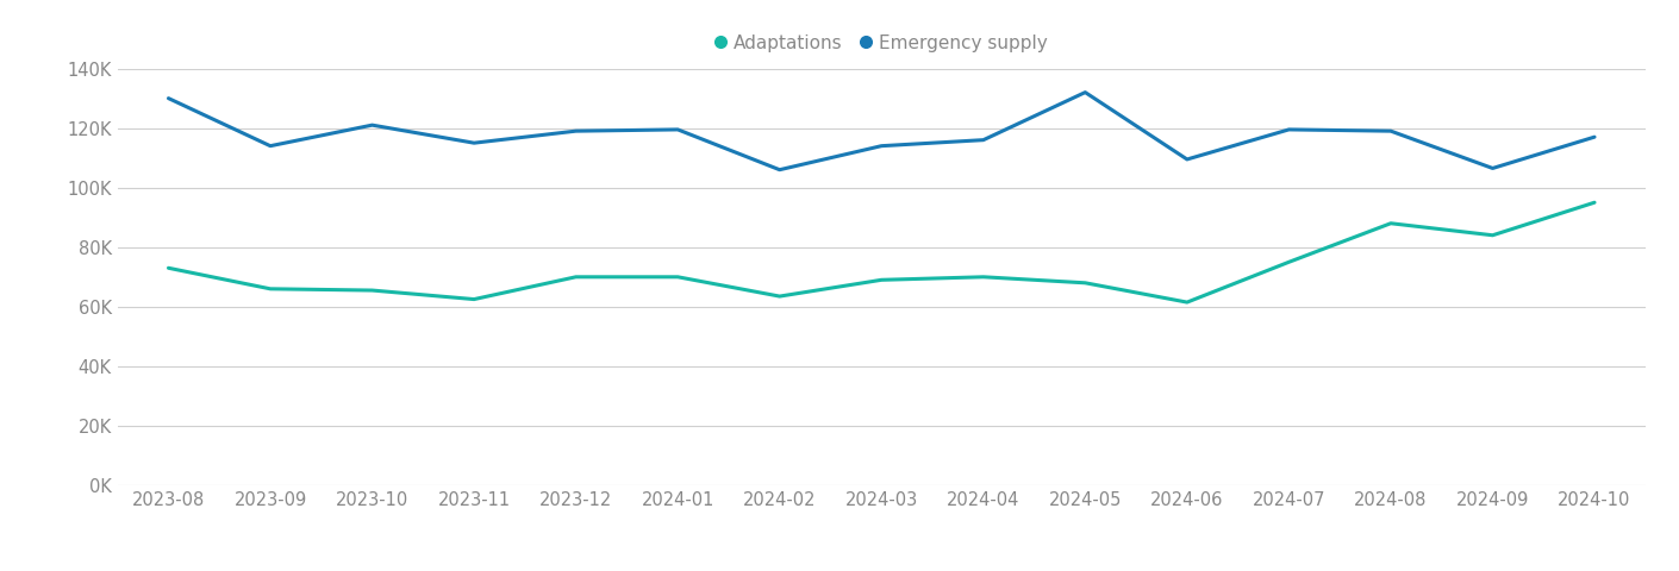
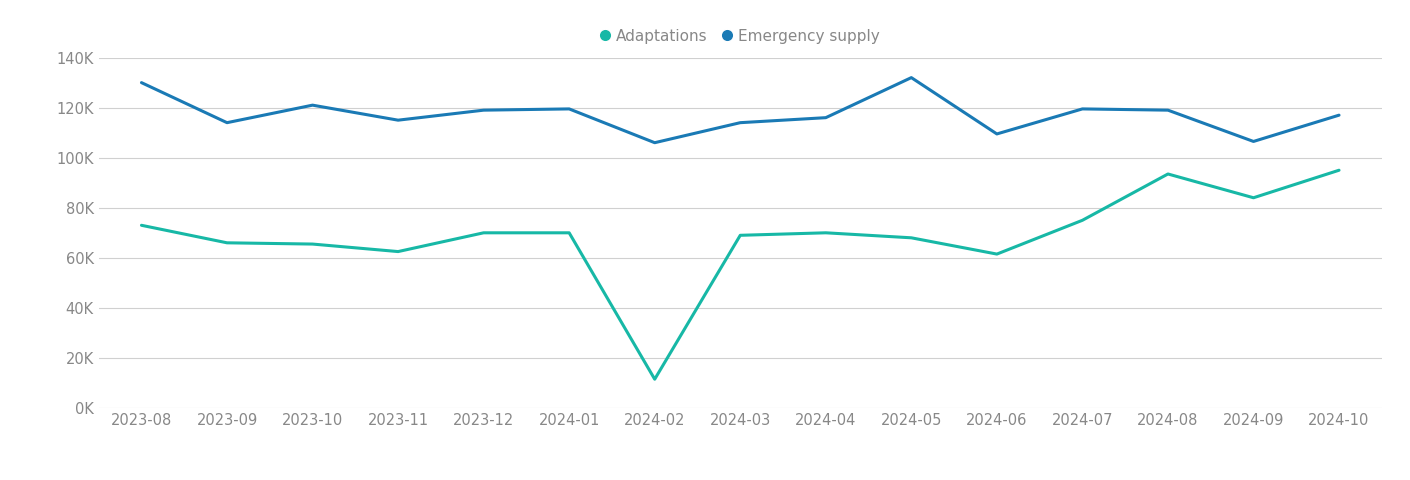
Adaptations/2024-02: 63.5K -> 11.5K
Adaptations/2024-08: 88.0K -> 93.5K
